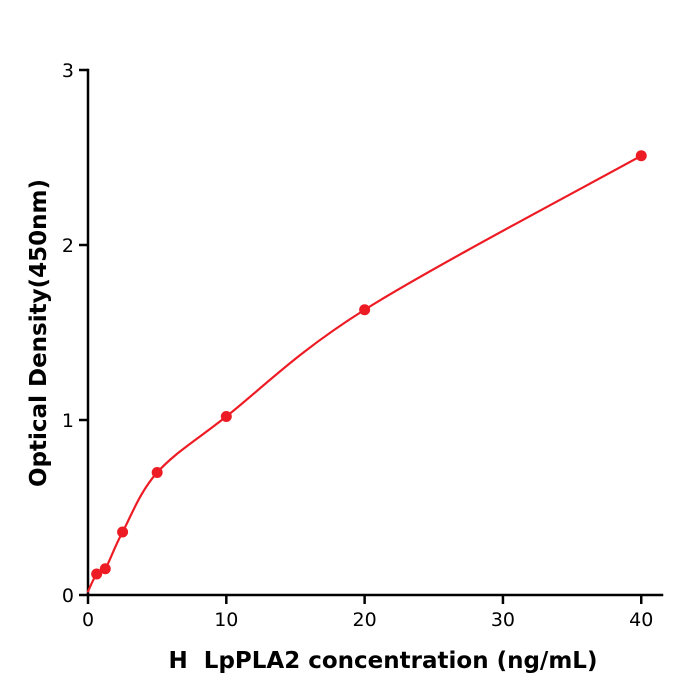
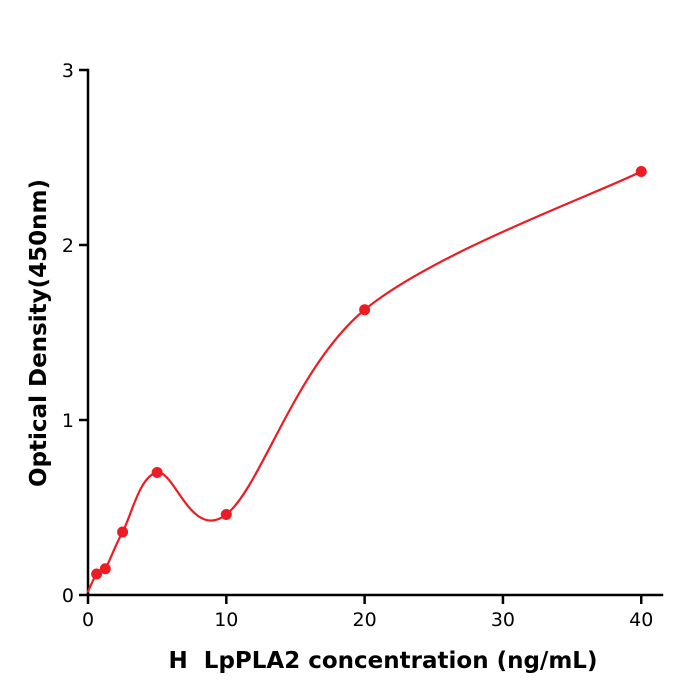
10: 1.02 -> 0.46
40: 2.51 -> 2.42
